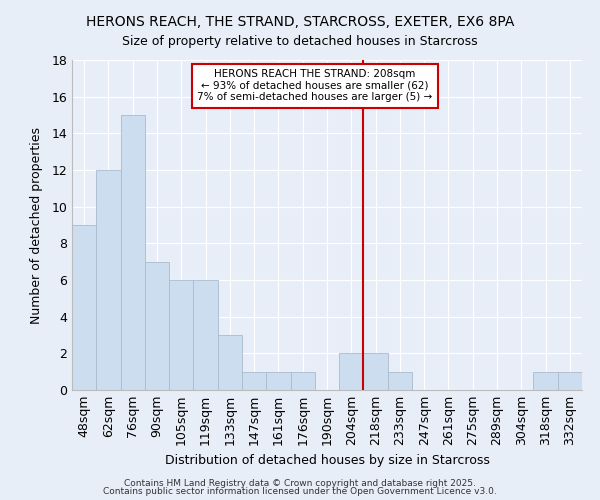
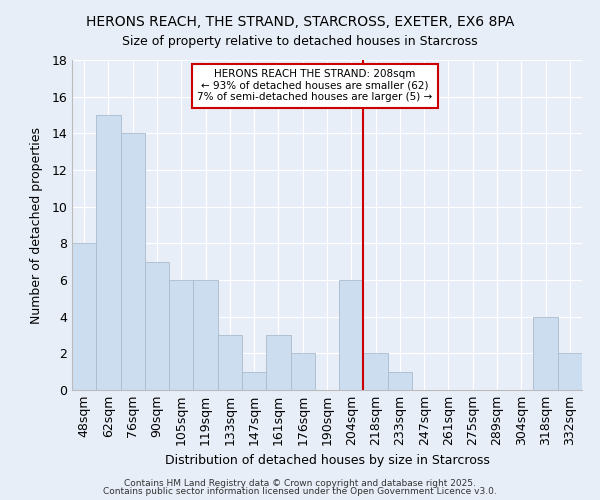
48sqm: 9 -> 8
62sqm: 12 -> 15
76sqm: 15 -> 14
161sqm: 1 -> 3
176sqm: 1 -> 2
204sqm: 2 -> 6
318sqm: 1 -> 4
332sqm: 1 -> 2
